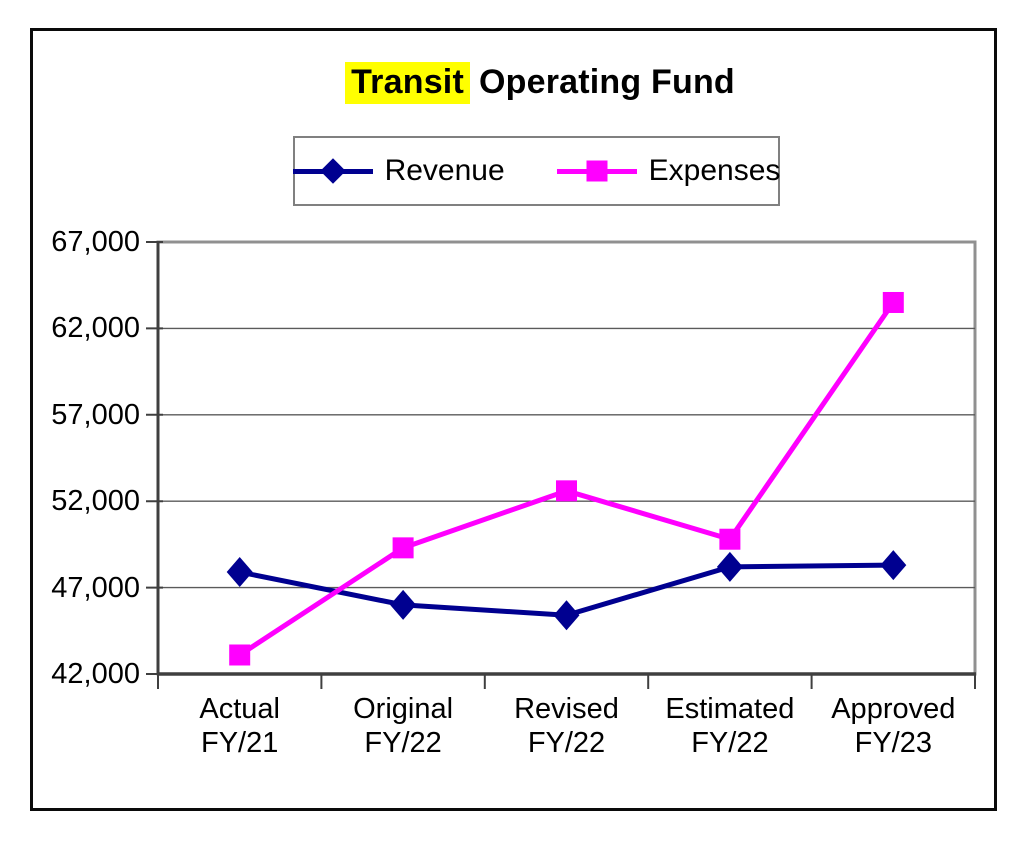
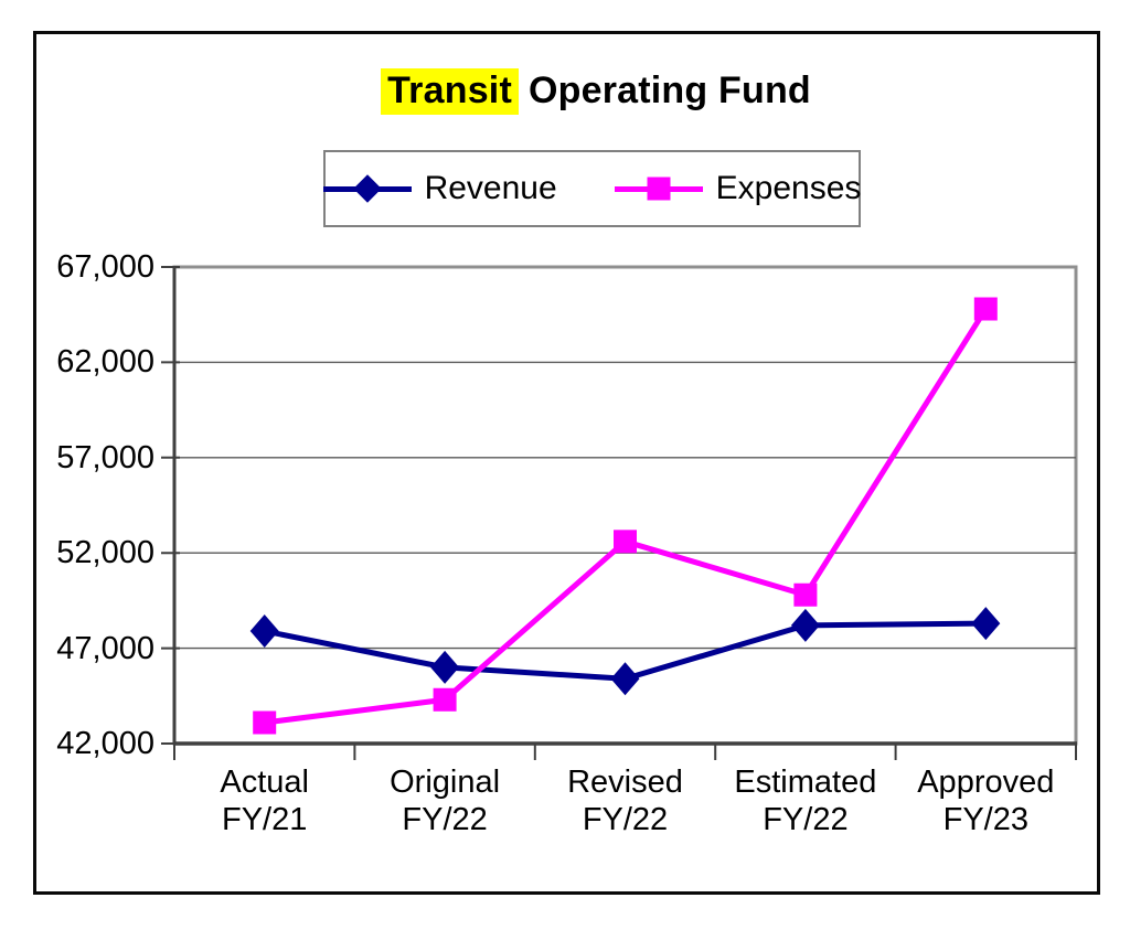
Expenses/Original FY/22: 49300 -> 44300
Expenses/Approved FY/23: 63500 -> 64800
